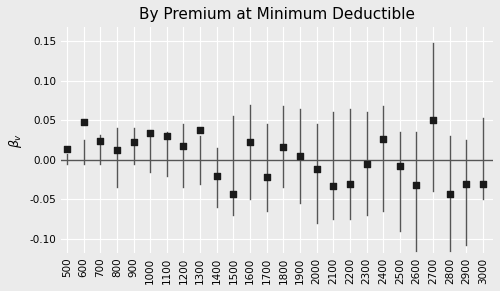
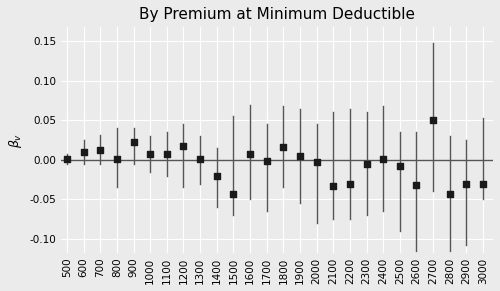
500: 0.014 -> 0.001
600: 0.048 -> 0.010
700: 0.024 -> 0.013
800: 0.012 -> 0.001
1000: 0.034 -> 0.007
1100: 0.030 -> 0.007
1300: 0.038 -> 0.001
1600: 0.022 -> 0.007
1700: -0.022 -> -0.002
2000: -0.012 -> -0.003
2400: 0.026 -> 0.001
